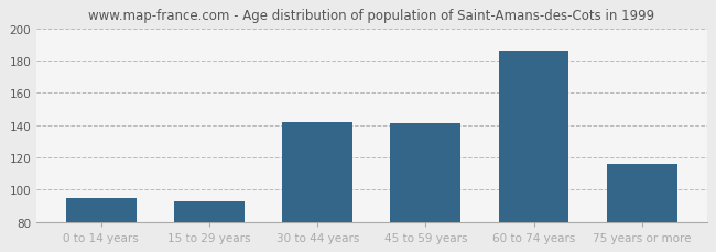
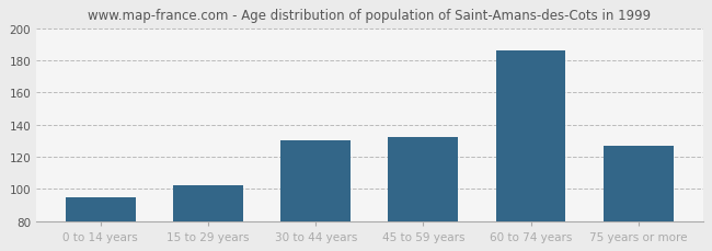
15 to 29 years: 93 -> 102
30 to 44 years: 142 -> 130
45 to 59 years: 141 -> 132
75 years or more: 116 -> 127
